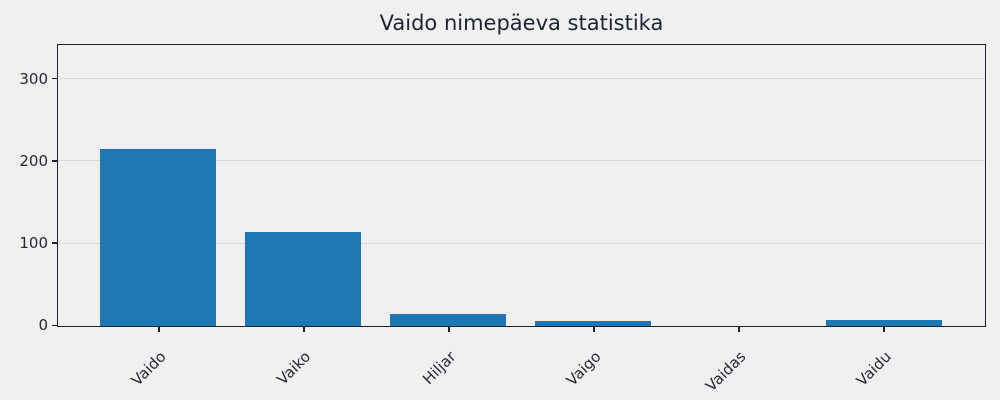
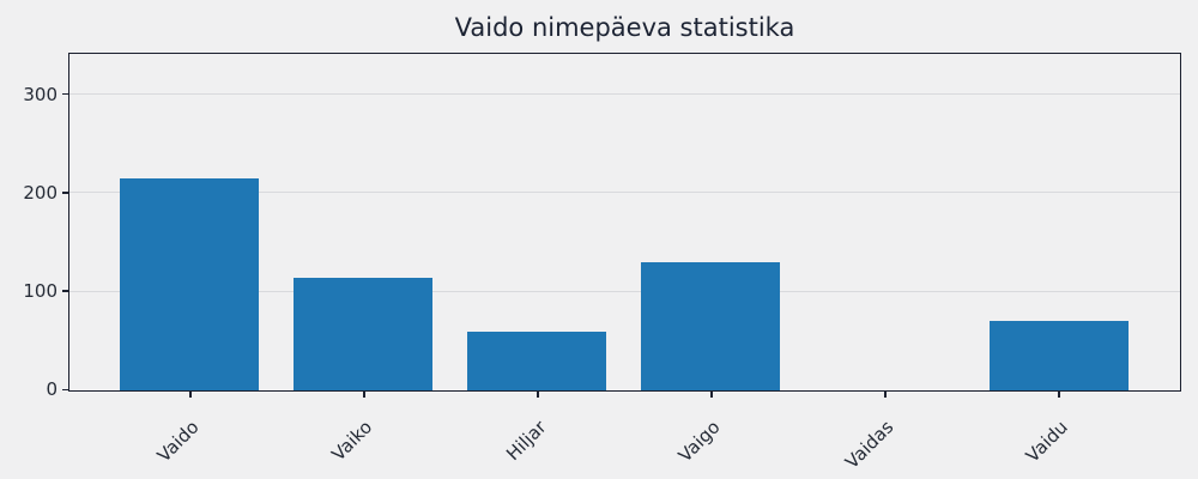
Hiljar: 20 -> 60
Vaigo: 10 -> 130
Vaidu: 10 -> 70
